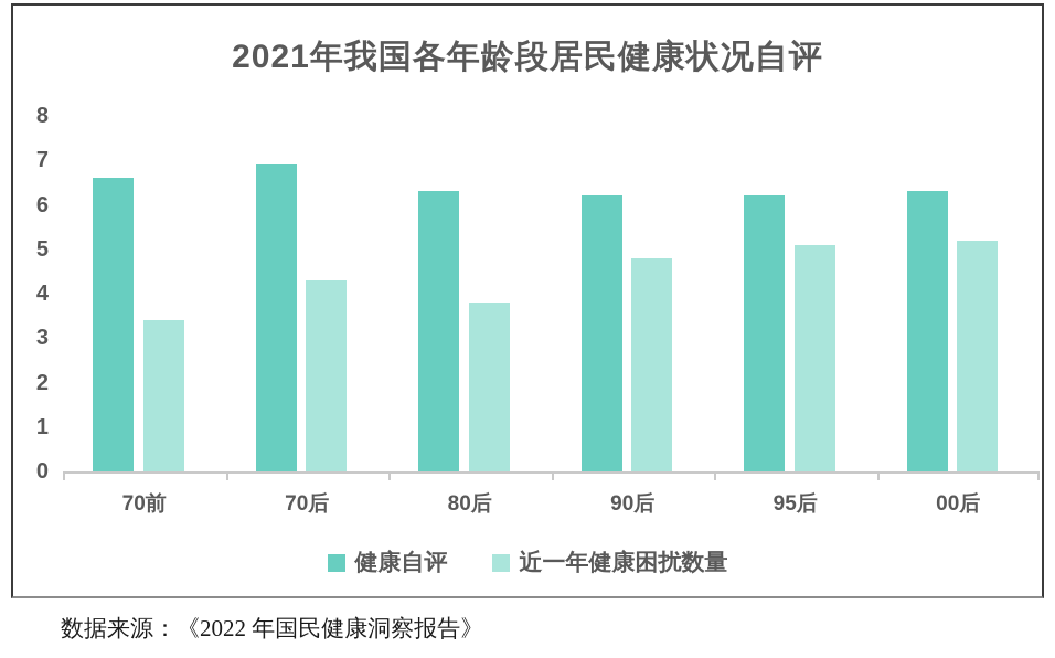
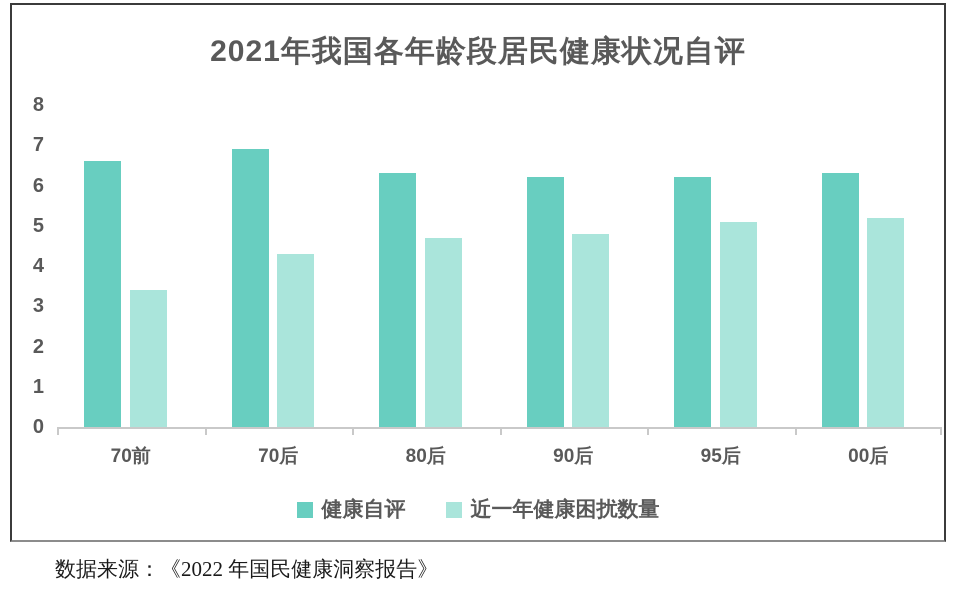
近一年健康困扰数量/80后: 3.8 -> 4.7
